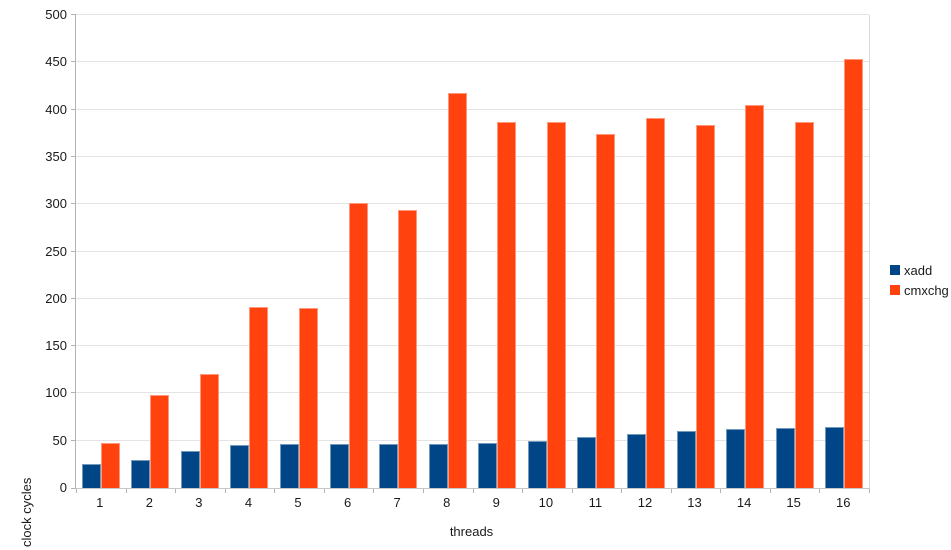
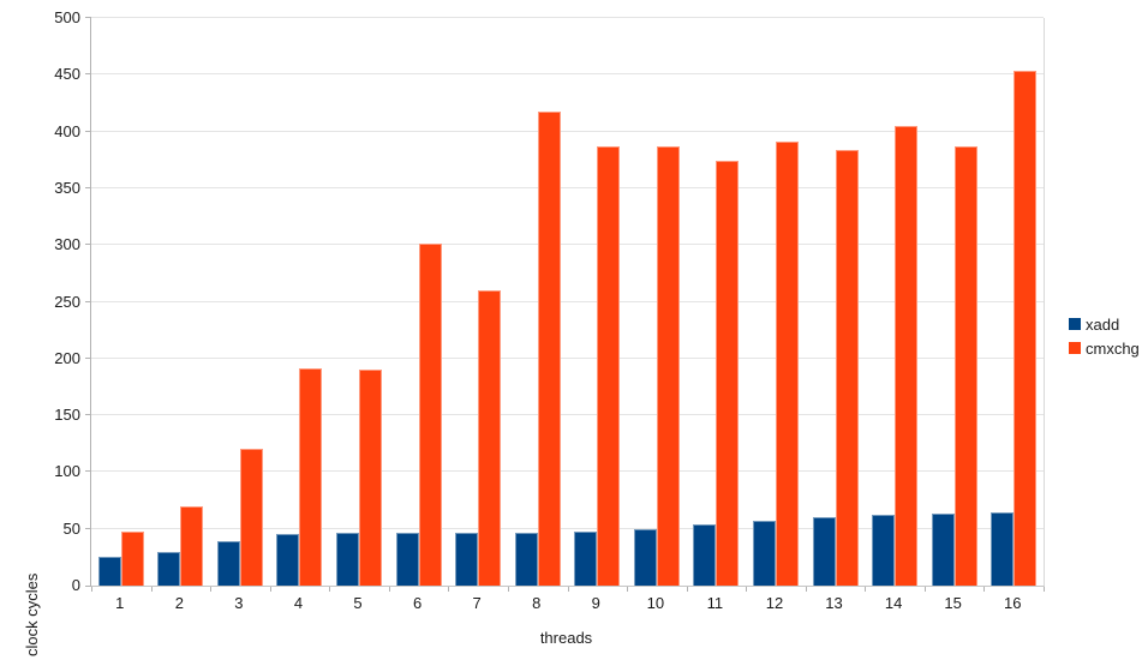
cmxchg/2: 100 -> 70
cmxchg/7: 290 -> 260
